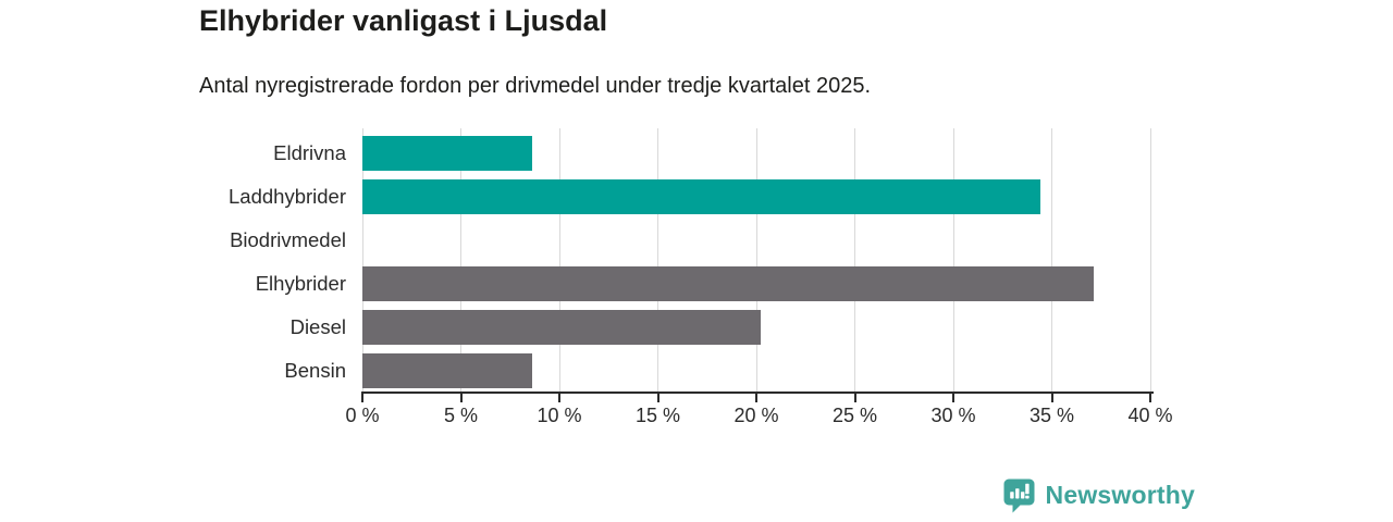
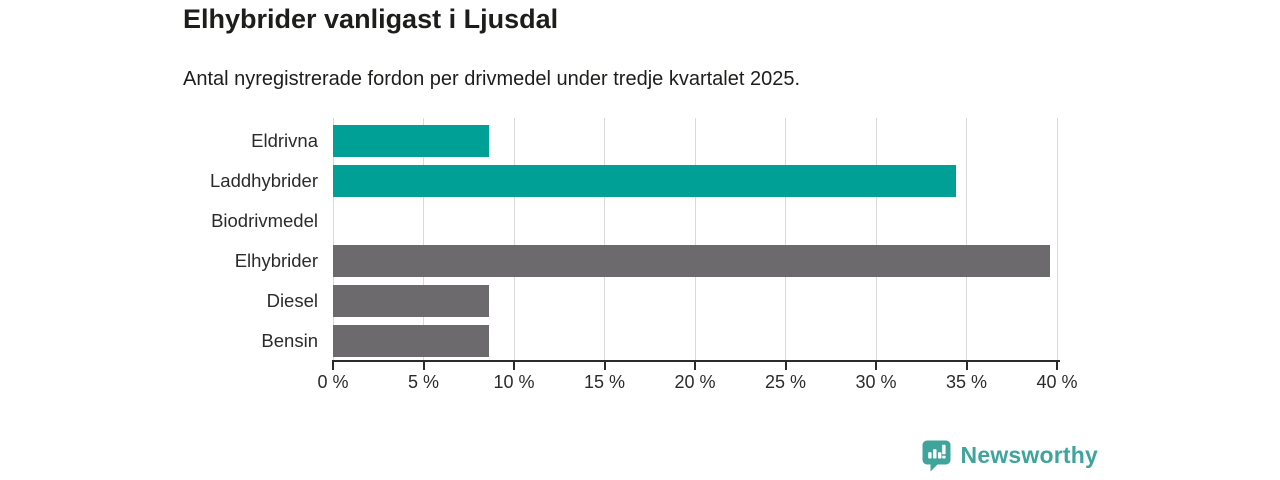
Elhybrider: 37.1% -> 39.6%
Diesel: 20.2% -> 8.6%
